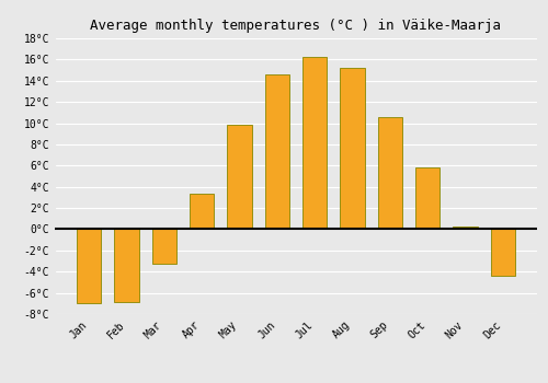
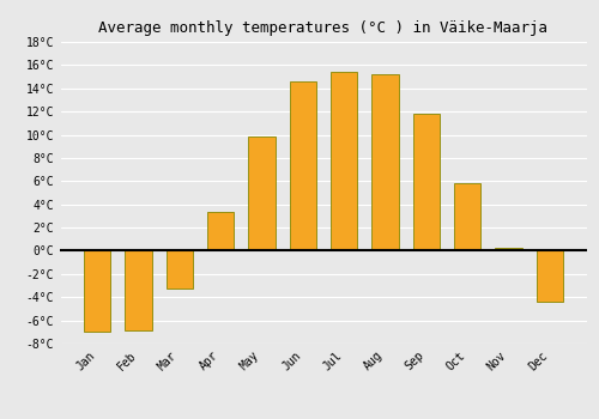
Jul: 16.2°C -> 15.4°C
Sep: 10.6°C -> 11.8°C
